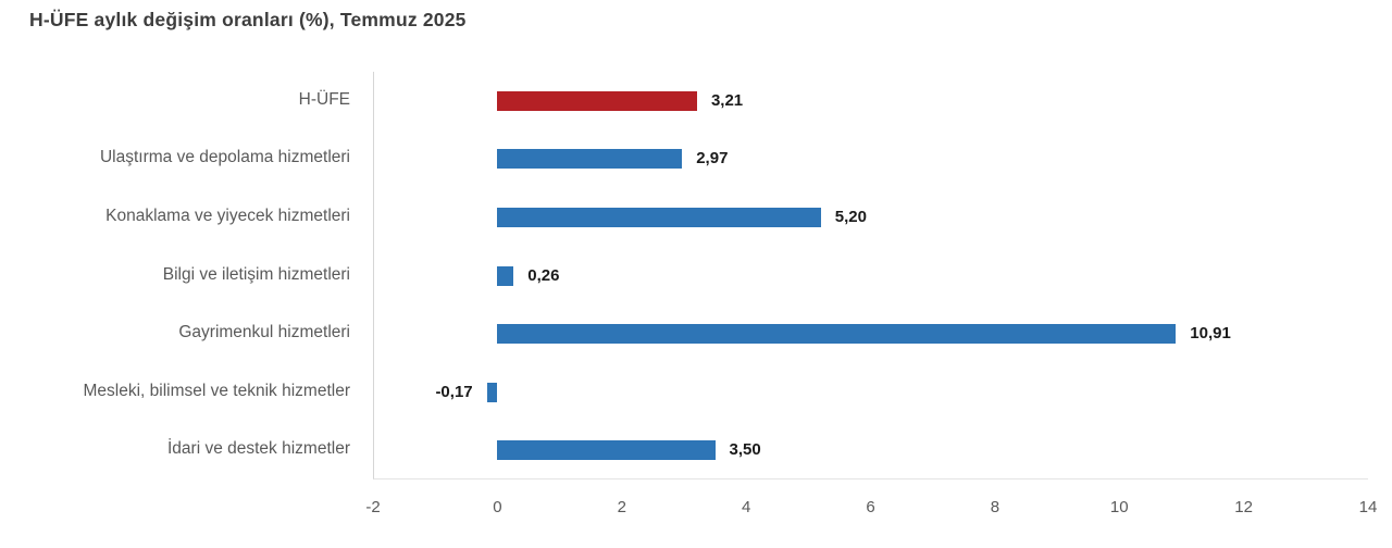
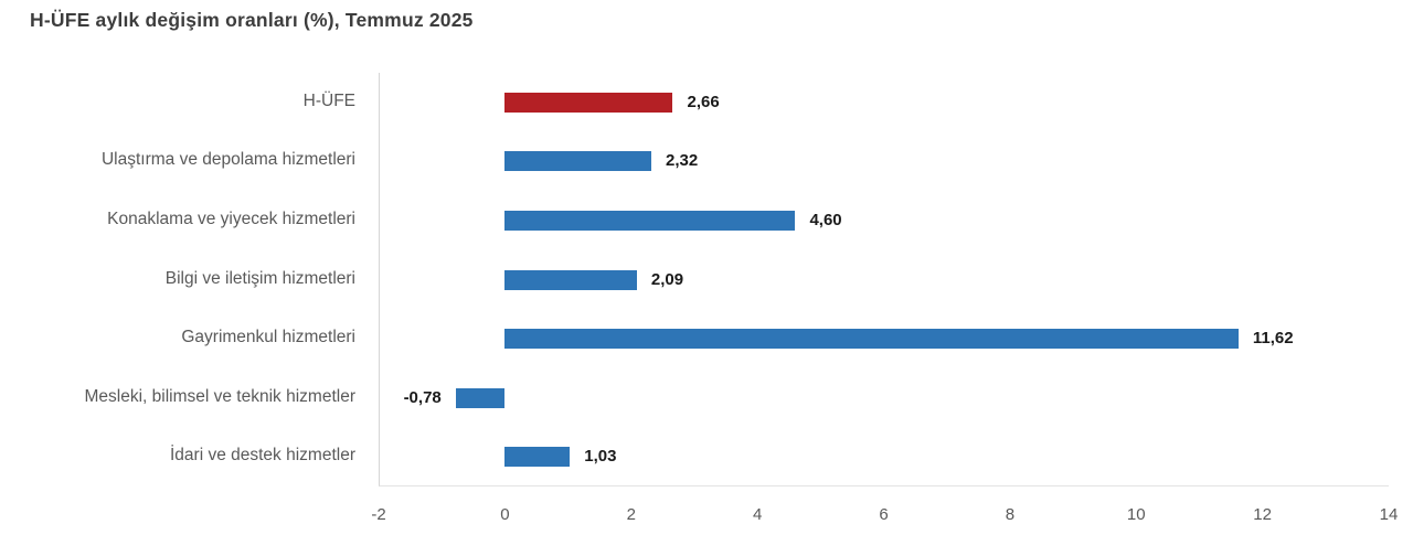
H-ÜFE: 3,21 -> 2,66
Ulaştırma ve depolama hizmetleri: 2,97 -> 2,32
Konaklama ve yiyecek hizmetleri: 5,20 -> 4,60
Bilgi ve iletişim hizmetleri: 0,26 -> 2,09
Gayrimenkul hizmetleri: 10,91 -> 11,62
Mesleki, bilimsel ve teknik hizmetler: -0,17 -> -0,78
İdari ve destek hizmetler: 3,50 -> 1,03
